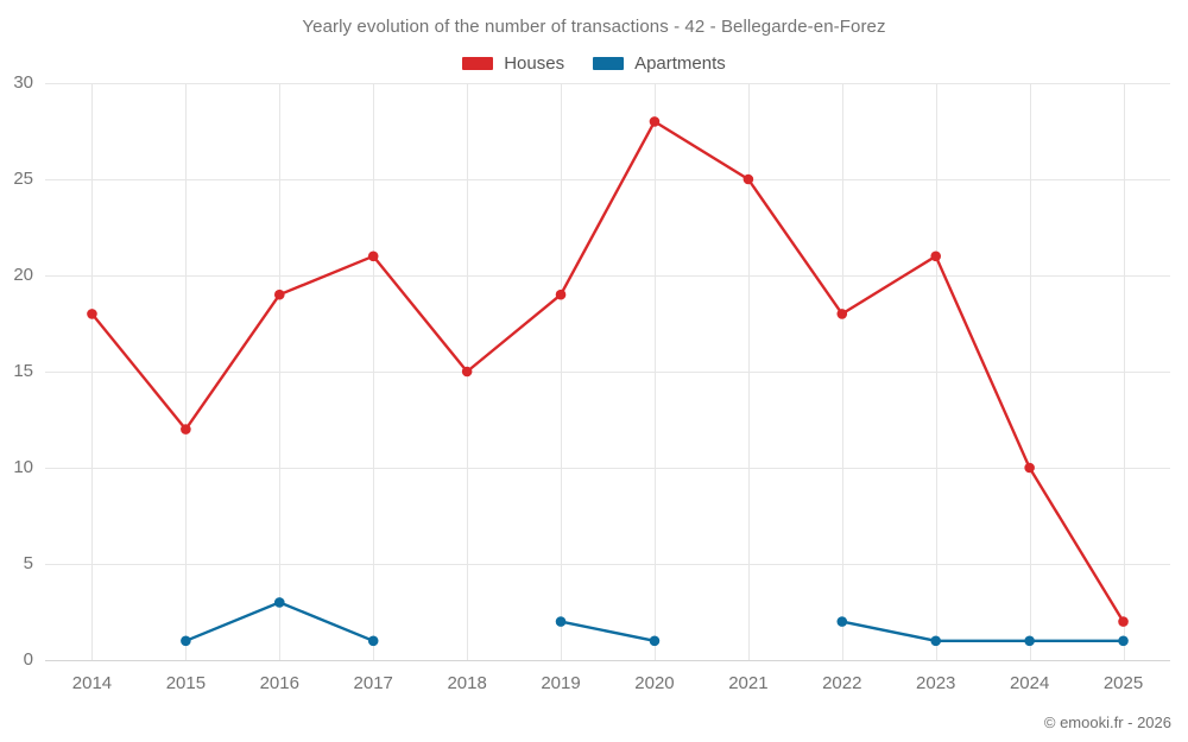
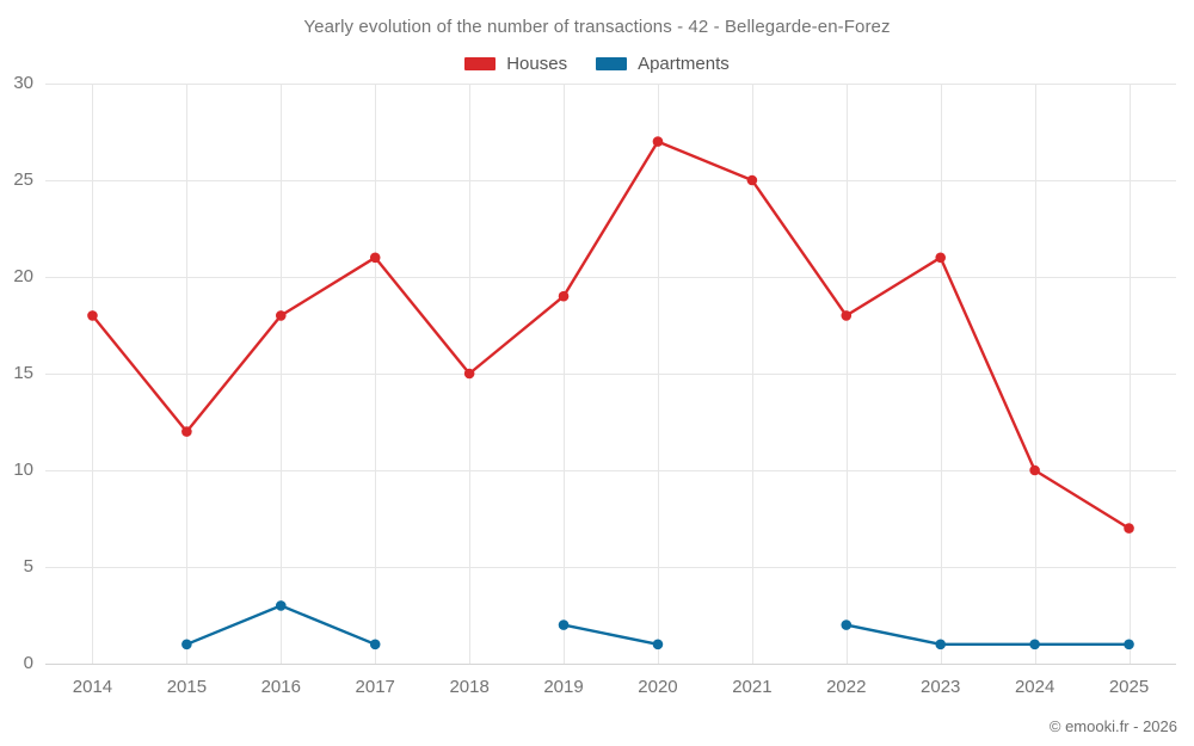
Houses/2016: 19 -> 18
Houses/2020: 28 -> 27
Houses/2025: 2 -> 7
